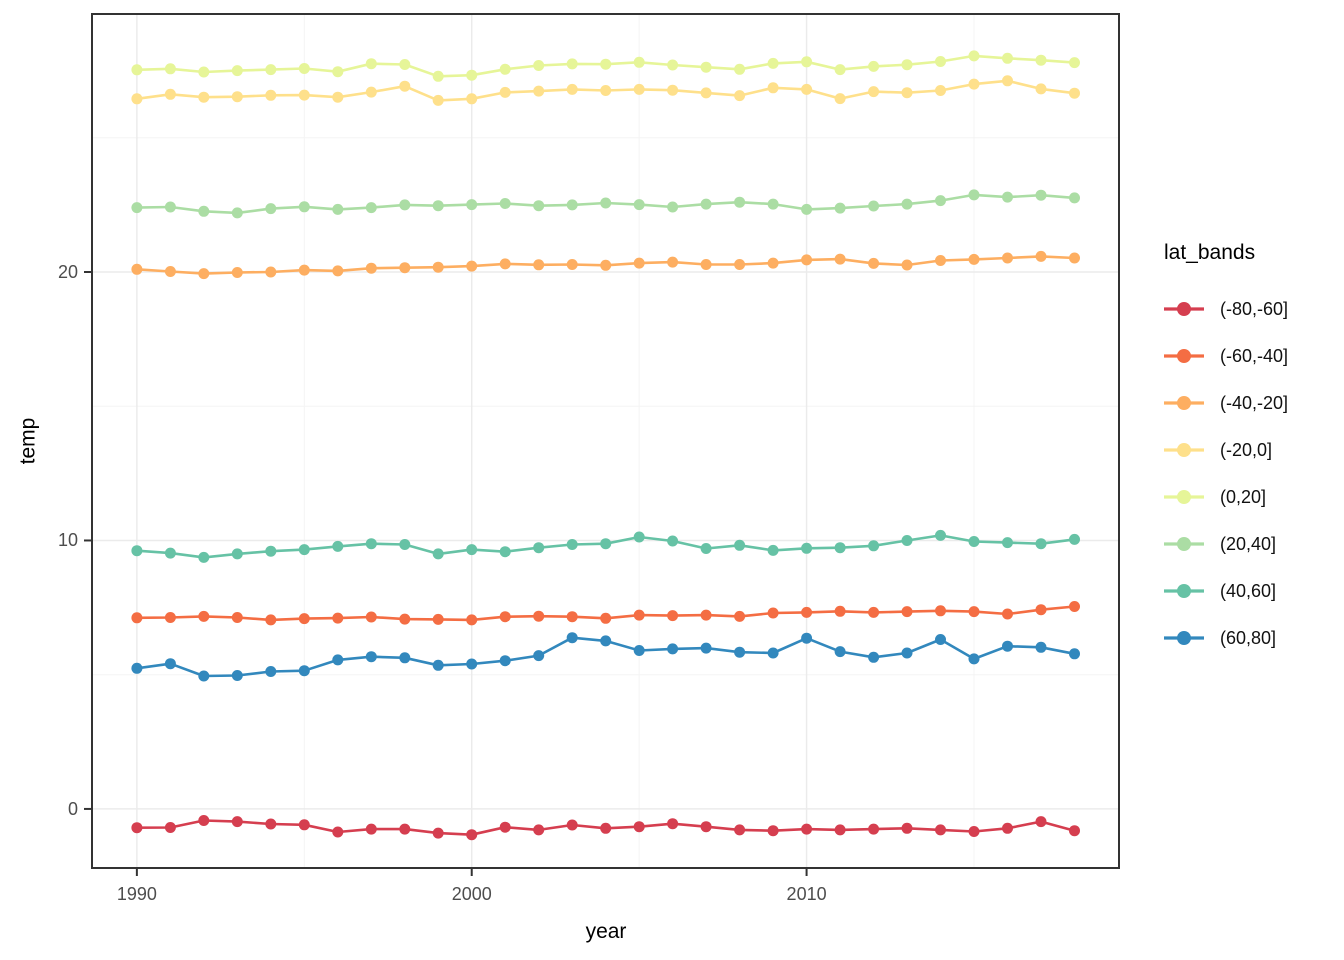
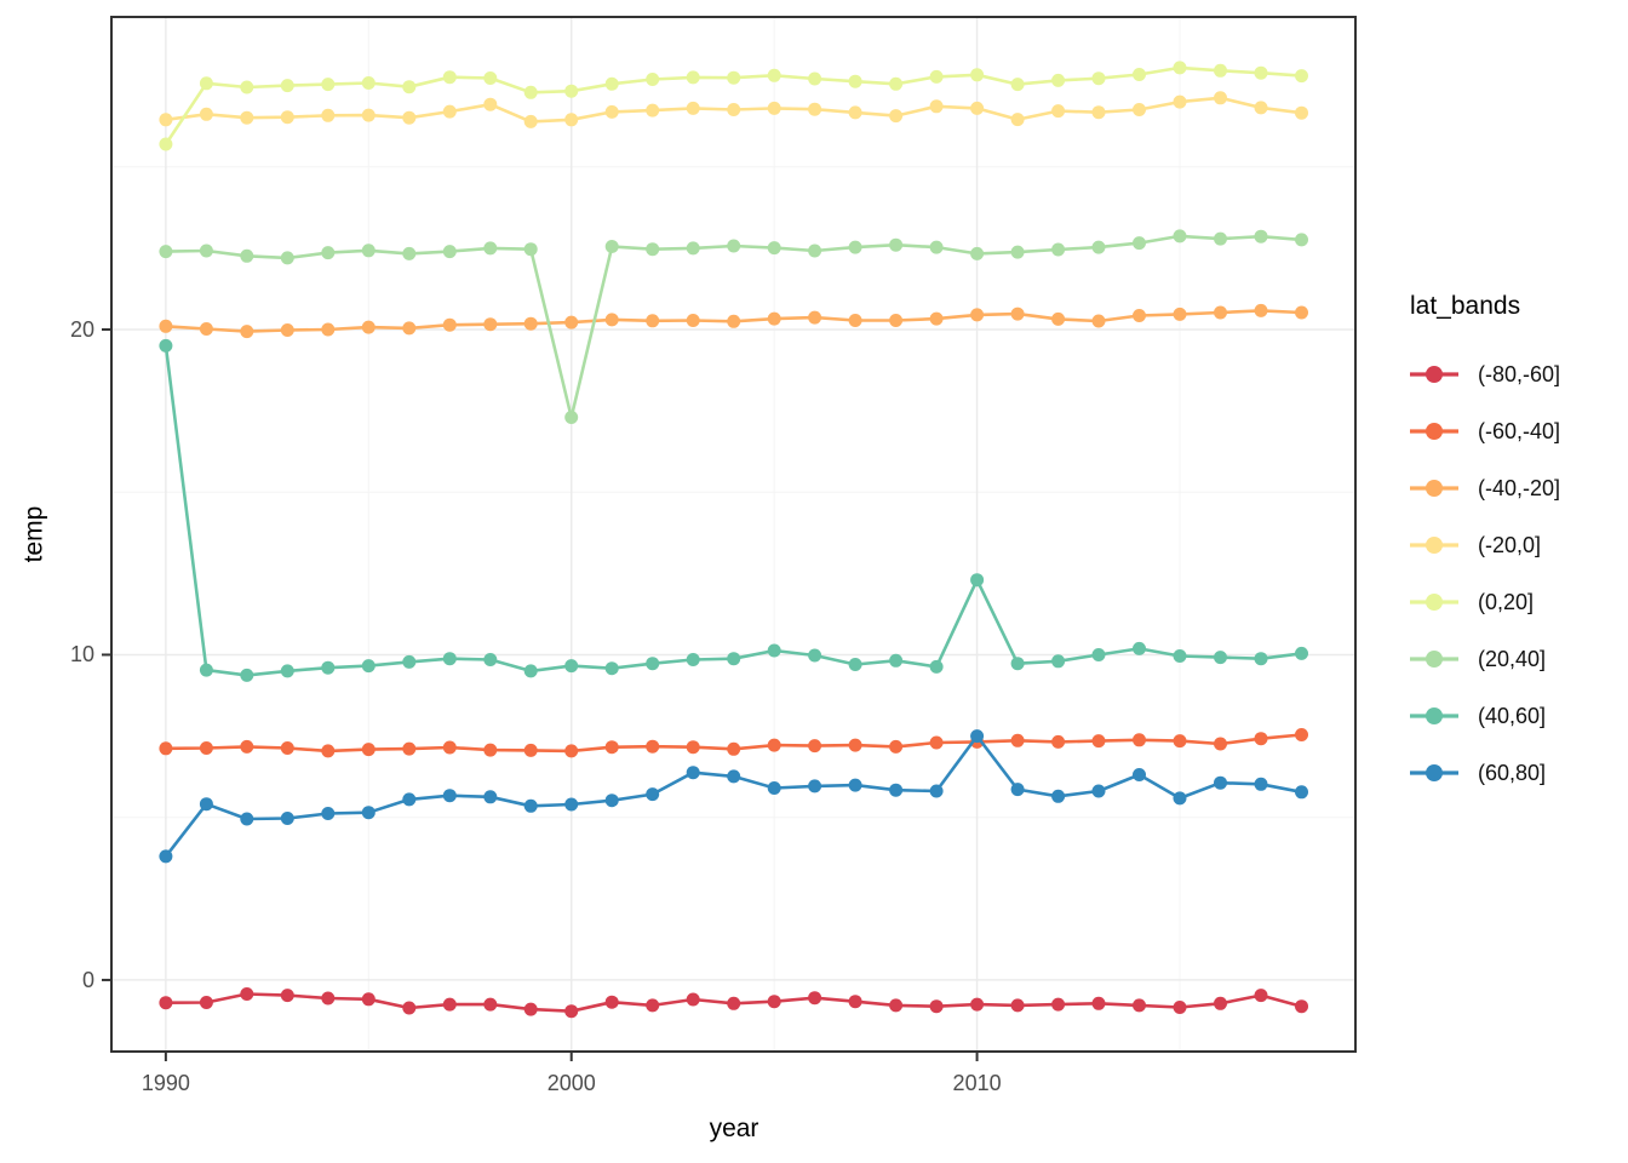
(0,20]/1990: 27.5 -> 25.7
(40,60]/1990: 9.6 -> 19.5
(60,80]/1990: 5.2 -> 3.8
(20,40]/2000: 22.5 -> 17.3
(40,60]/2010: 9.7 -> 12.3
(60,80]/2010: 6.4 -> 7.5
